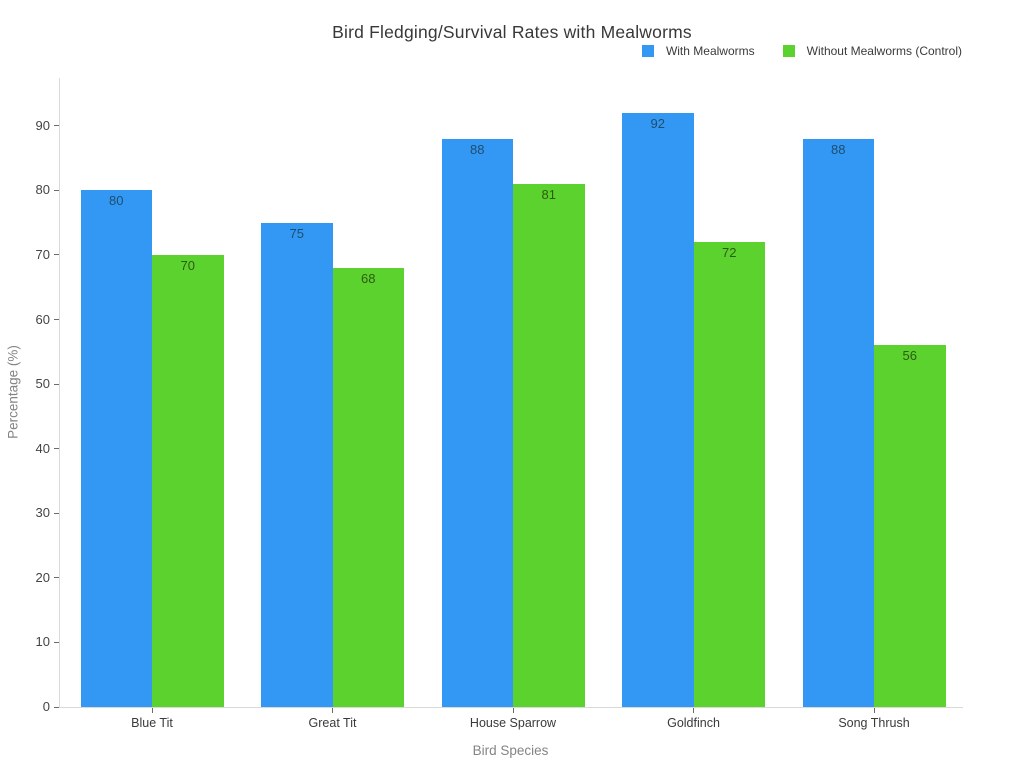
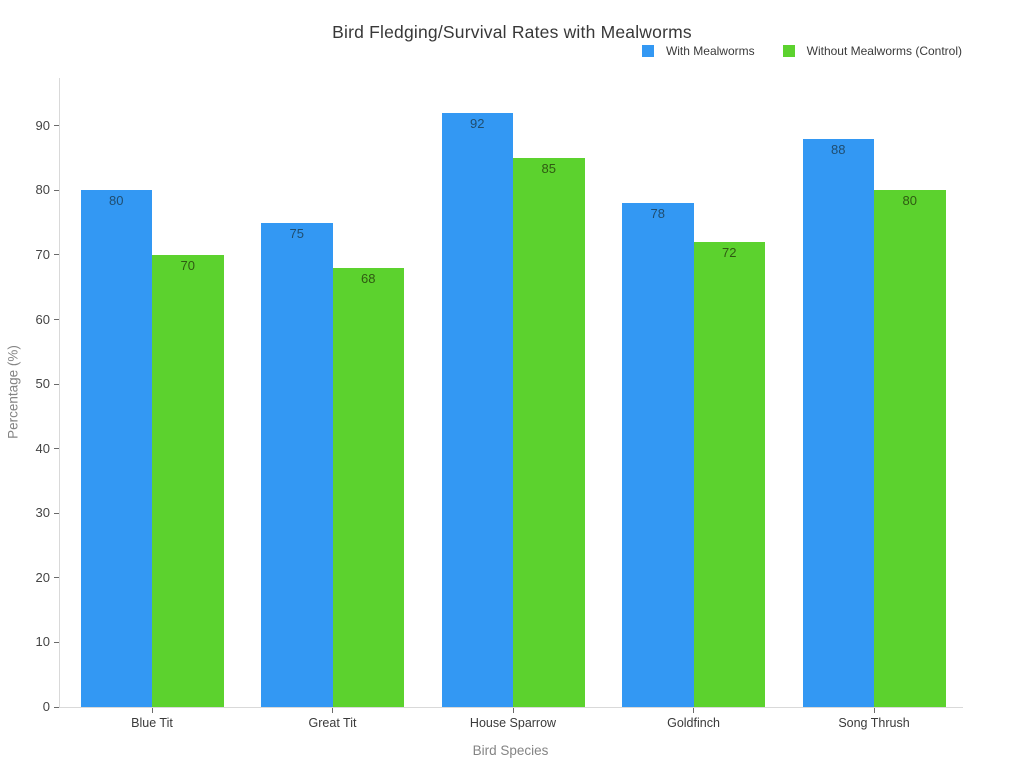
With Mealworms/House Sparrow: 88 -> 92
Without Mealworms (Control)/House Sparrow: 81 -> 85
With Mealworms/Goldfinch: 92 -> 78
Without Mealworms (Control)/Song Thrush: 56 -> 80
